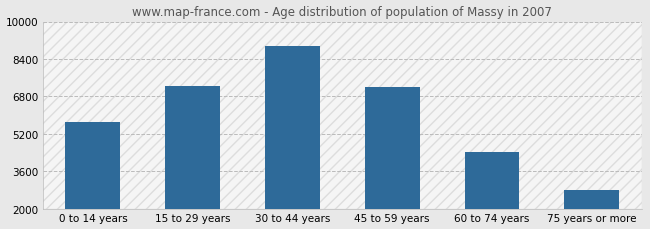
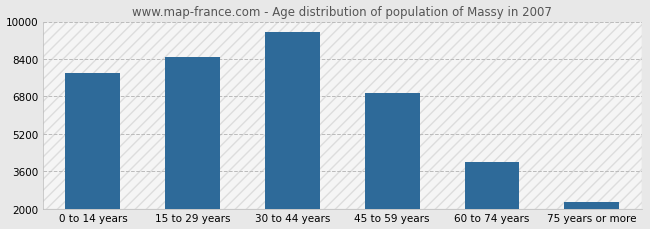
0 to 14 years: 5700 -> 7800
15 to 29 years: 7250 -> 8500
30 to 44 years: 8950 -> 9550
45 to 59 years: 7200 -> 6950
60 to 74 years: 4400 -> 4000
75 years or more: 2800 -> 2300
